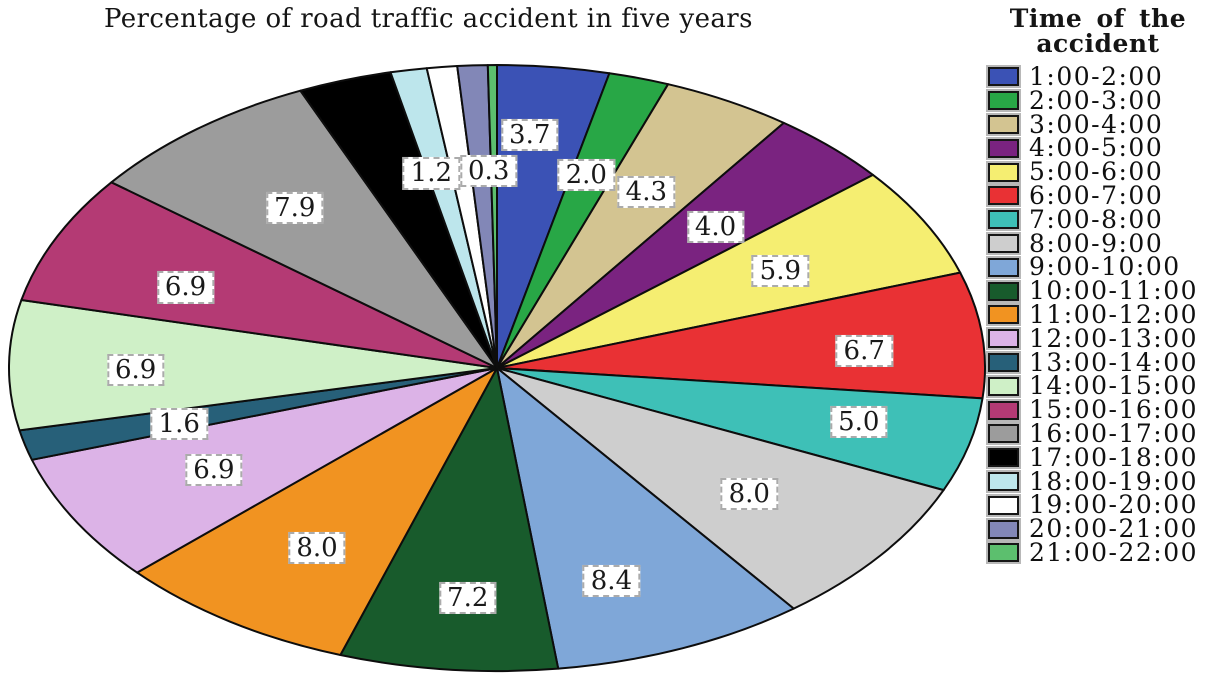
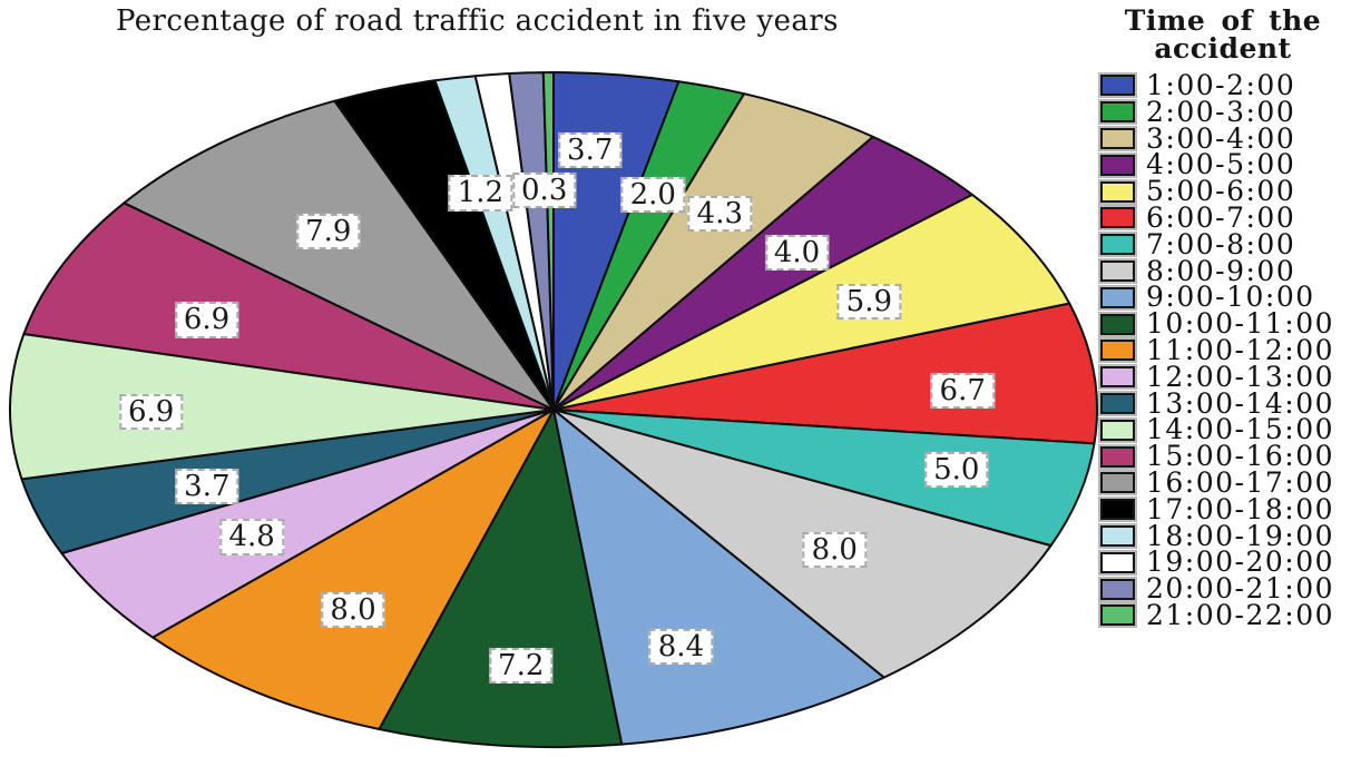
12:00-13:00: 6.9 -> 4.8
13:00-14:00: 1.6 -> 3.7
